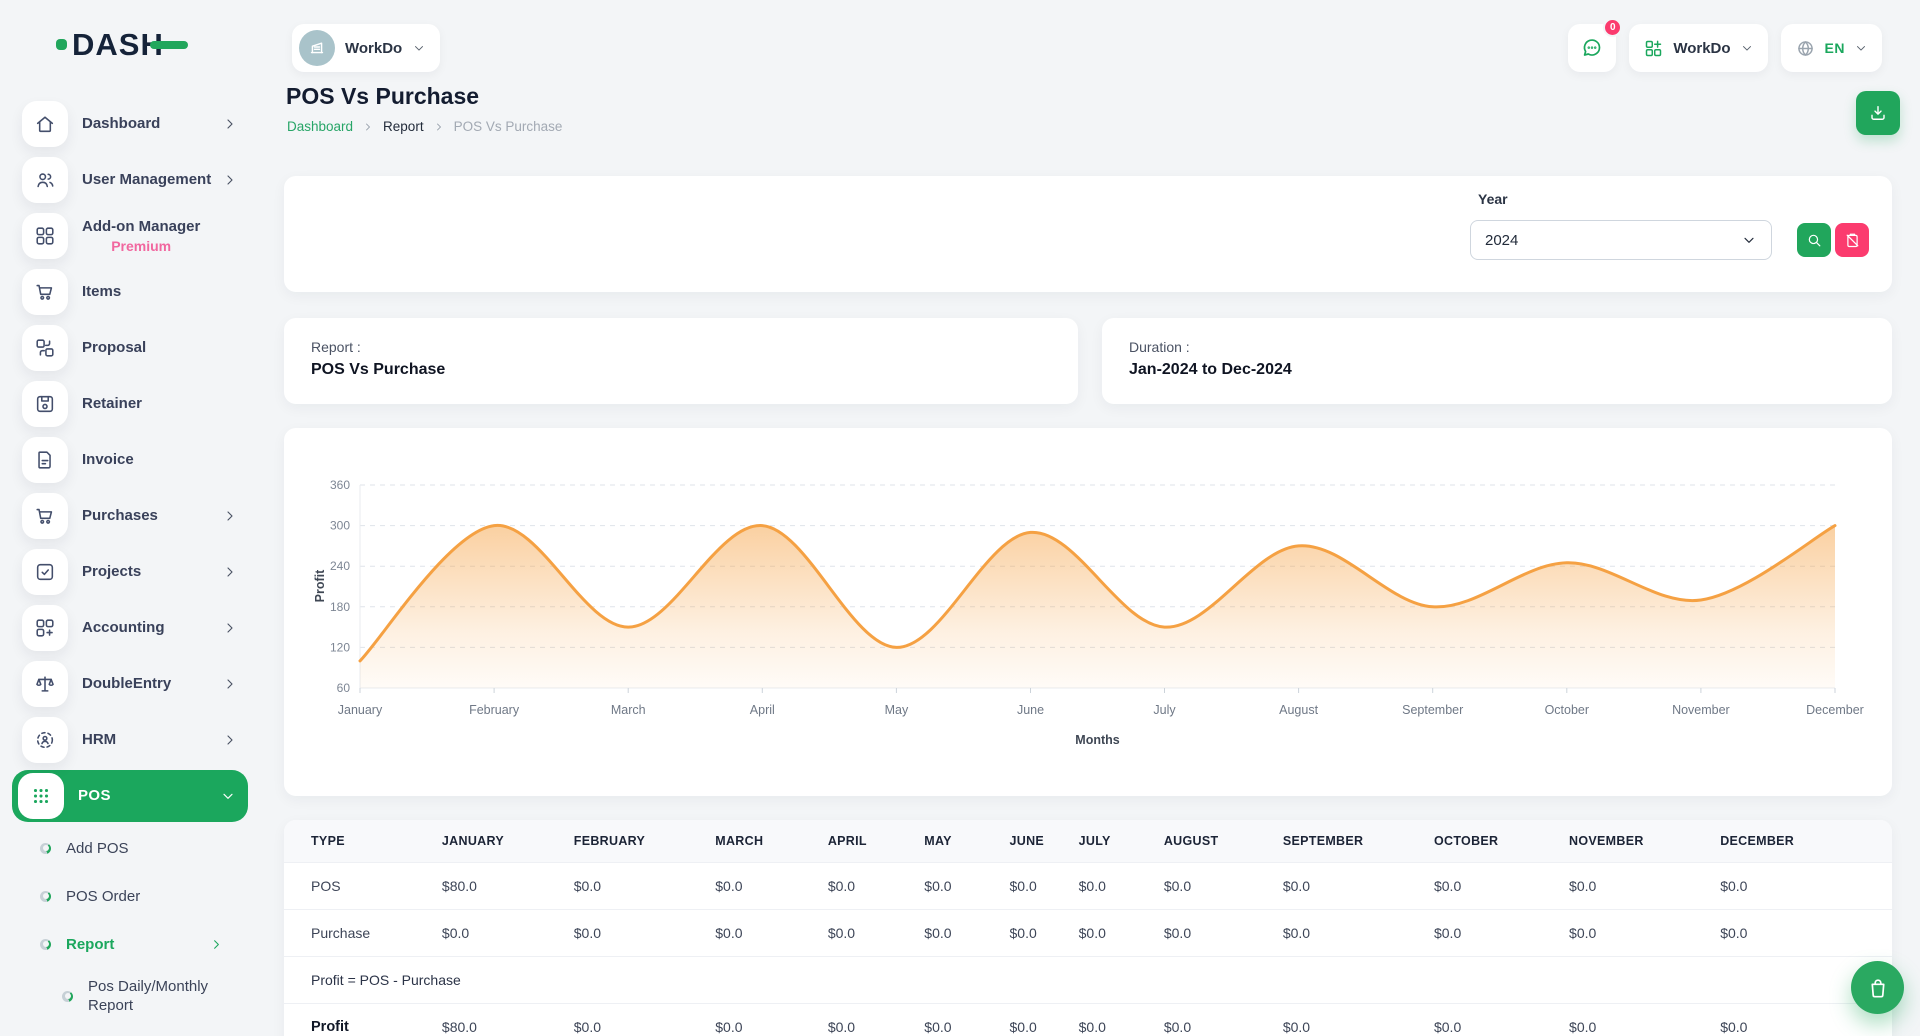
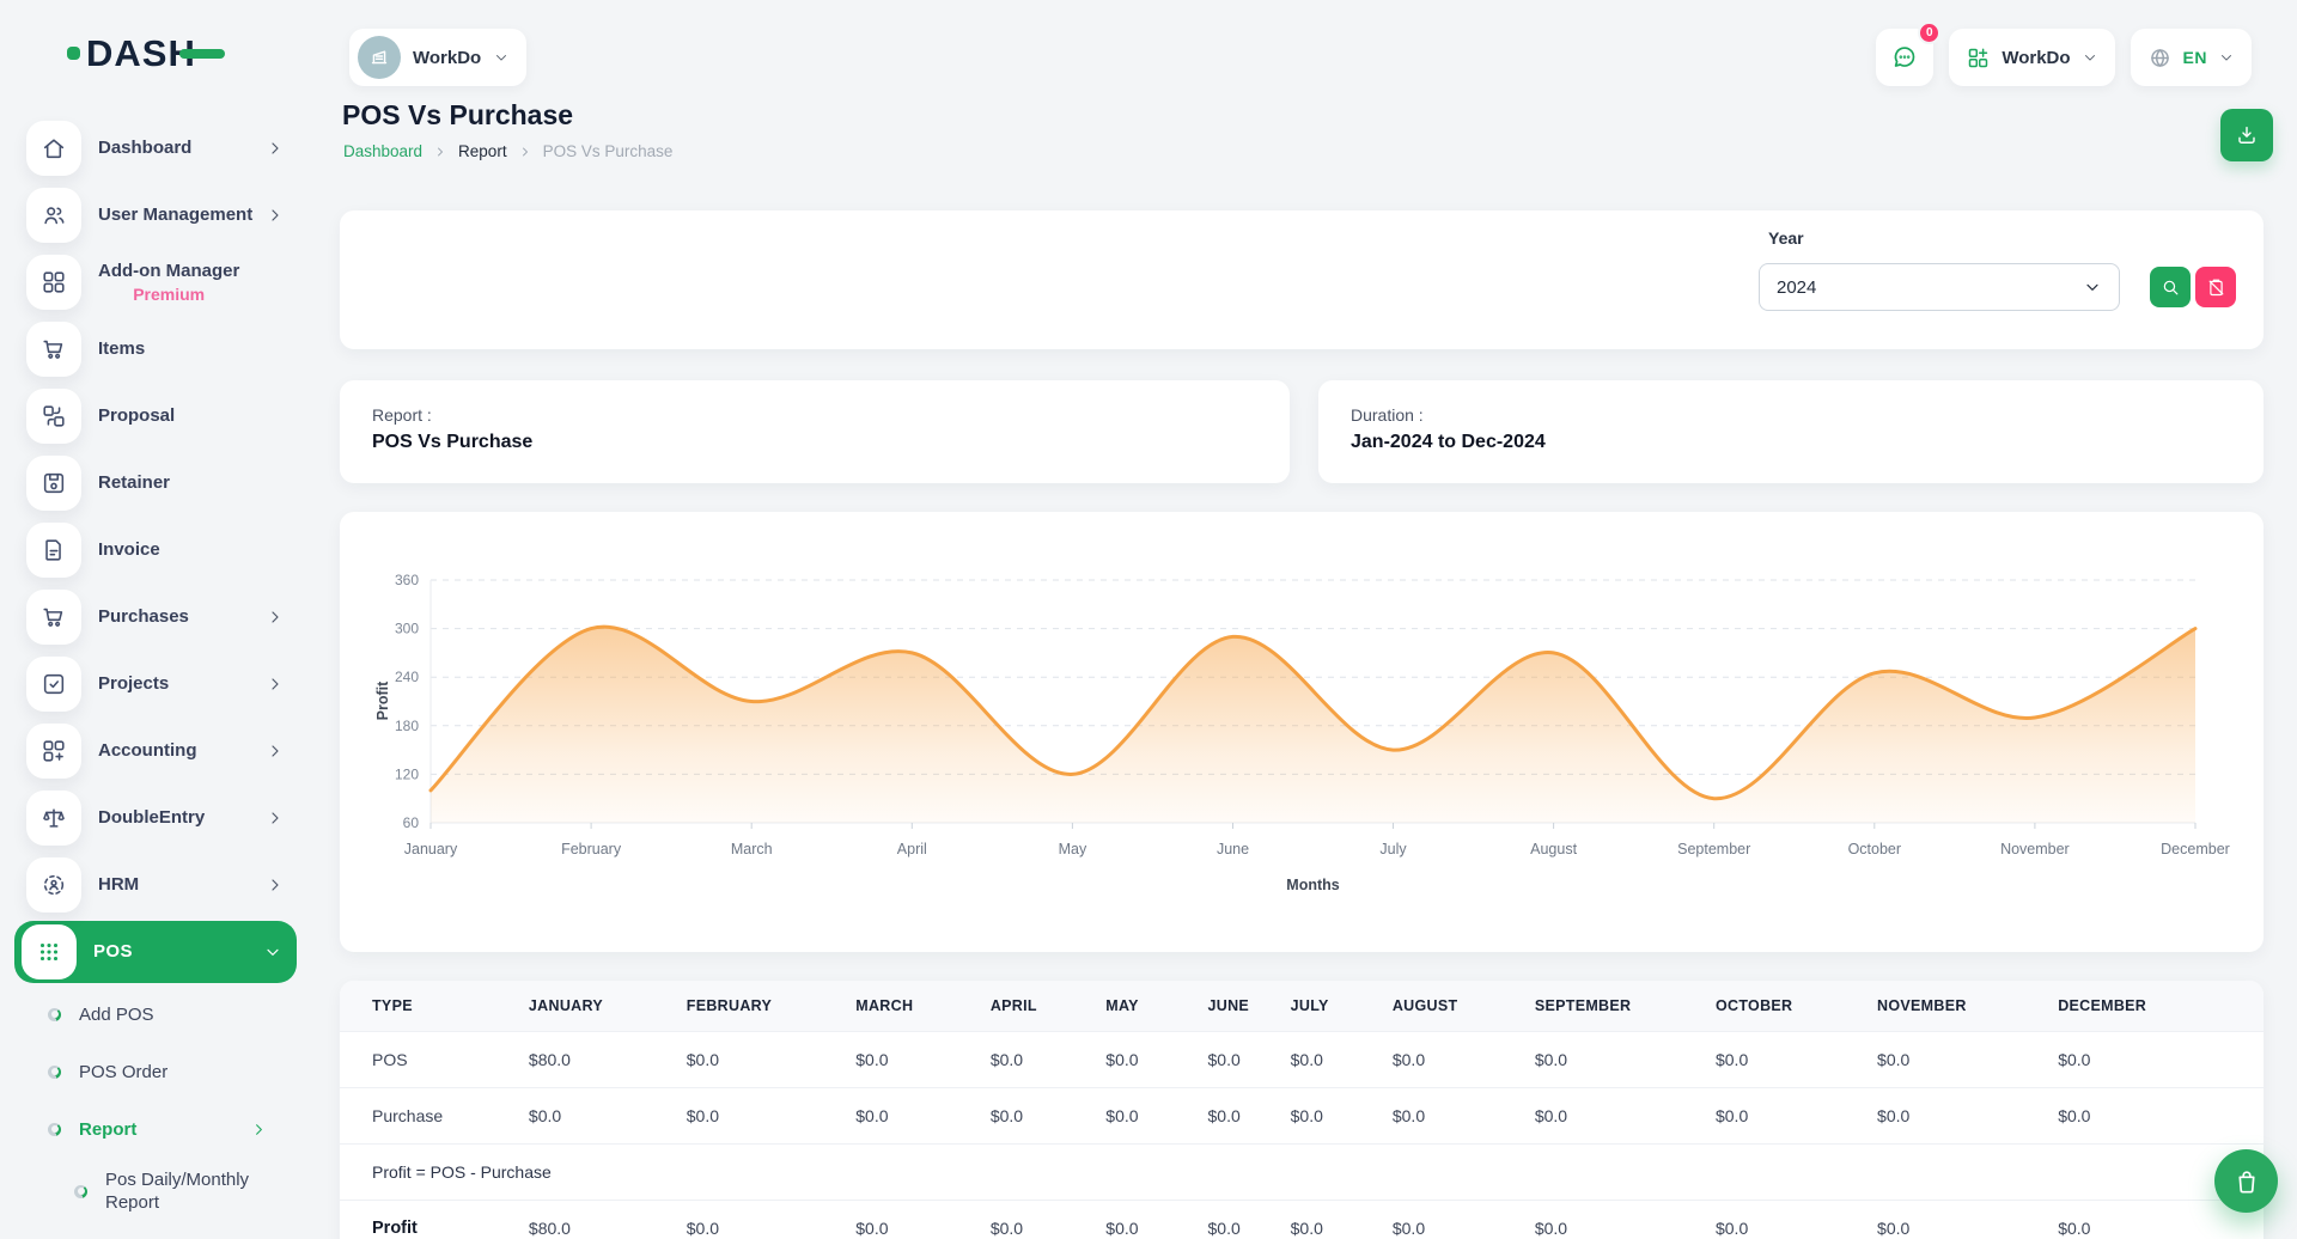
March: 150 -> 210
April: 300 -> 270
September: 180 -> 90
